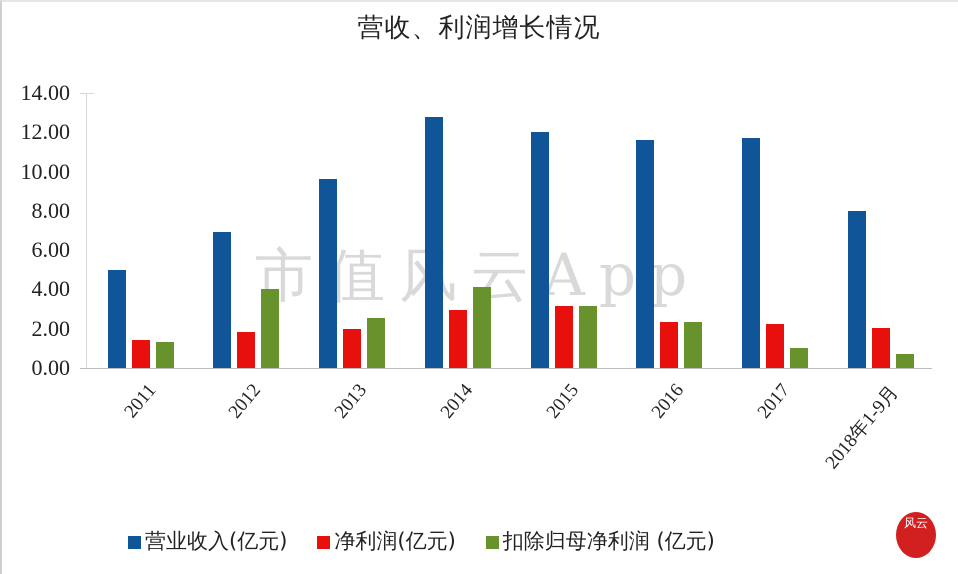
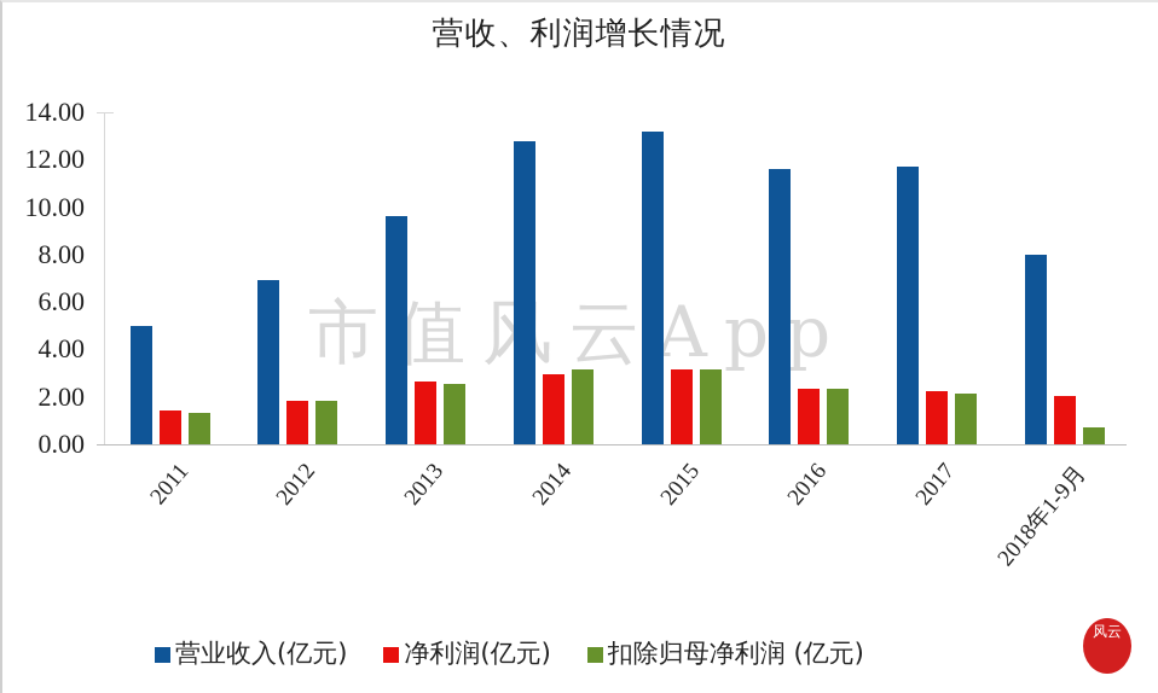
扣除归母净利润(亿元)/2012: 4.0 -> 1.9
净利润(亿元)/2013: 2.0 -> 2.6
扣除归母净利润(亿元)/2014: 4.1 -> 3.1
营业收入(亿元)/2015: 12.0 -> 13.2
扣除归母净利润(亿元)/2017: 1.0 -> 2.1
